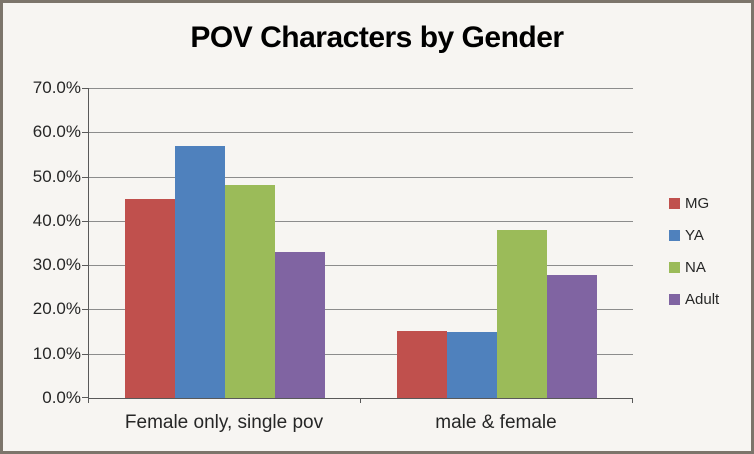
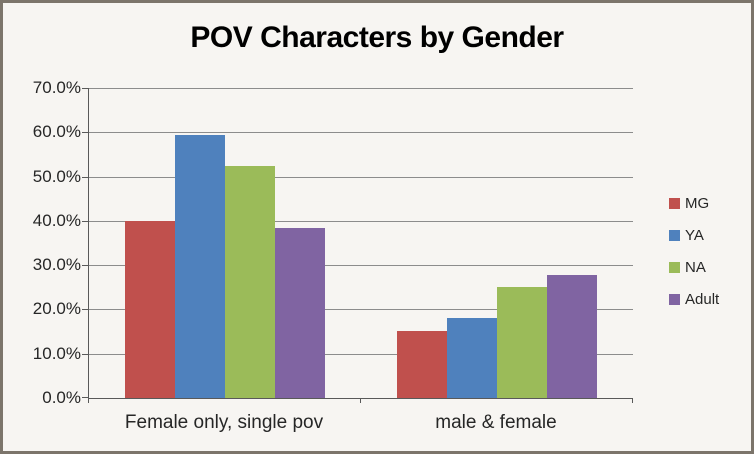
MG/Female only, single pov: 45% -> 40%
YA/Female only, single pov: 57% -> 60%
NA/Female only, single pov: 48% -> 52%
Adult/Female only, single pov: 33% -> 38%
YA/male & female: 15% -> 18%
NA/male & female: 38% -> 25%
